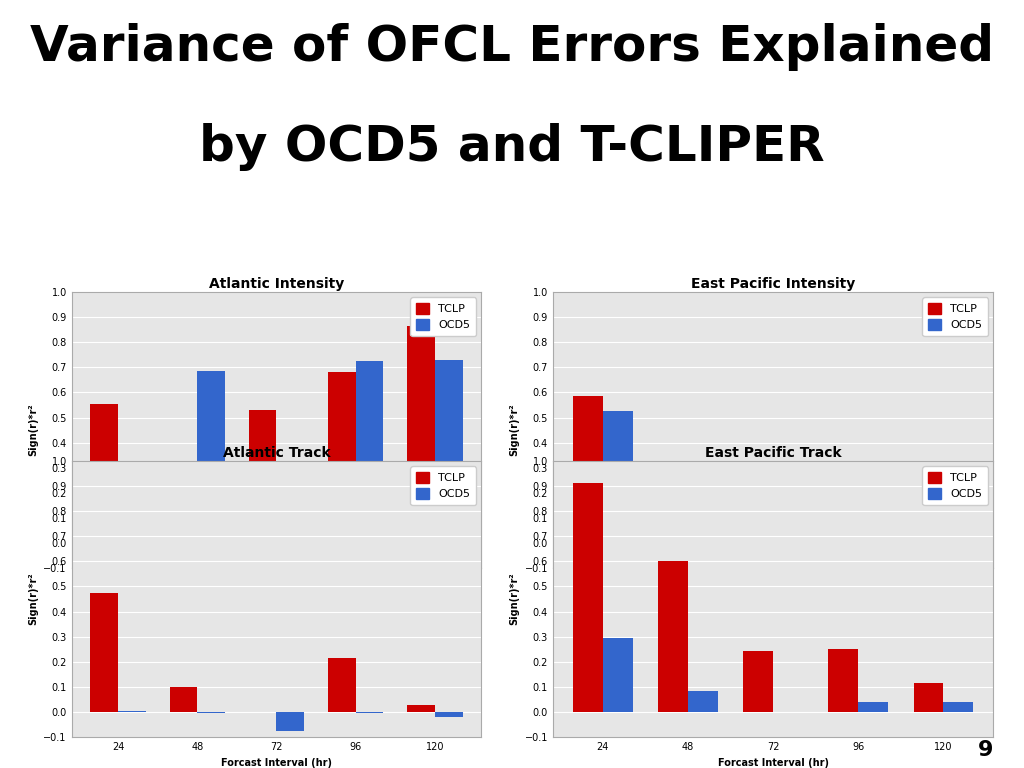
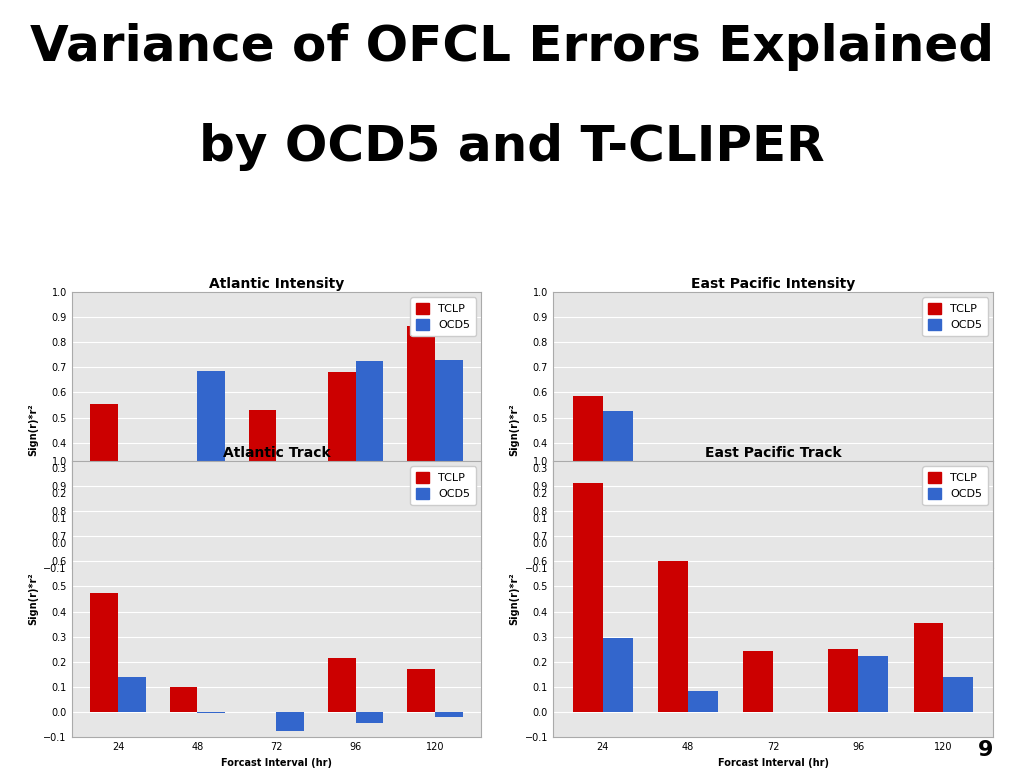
Atlantic Track/OCD5/24: 0.005 -> 0.140
Atlantic Track/OCD5/96: -0.005 -> -0.045
Atlantic Track/TCLP/120: 0.030 -> 0.170
East Pacific Track/OCD5/96: 0.040 -> 0.225
East Pacific Track/TCLP/120: 0.115 -> 0.355
East Pacific Track/OCD5/120: 0.040 -> 0.140
